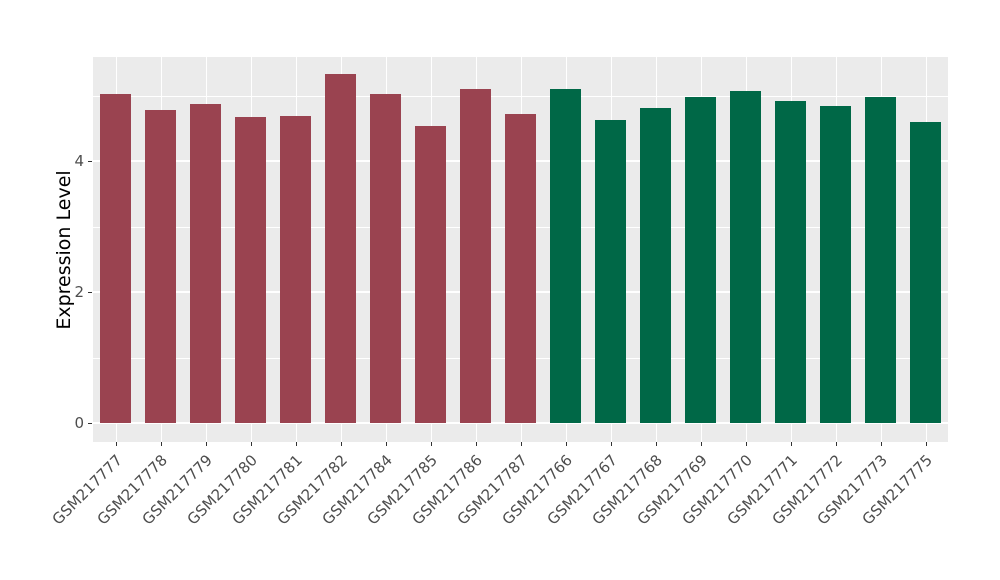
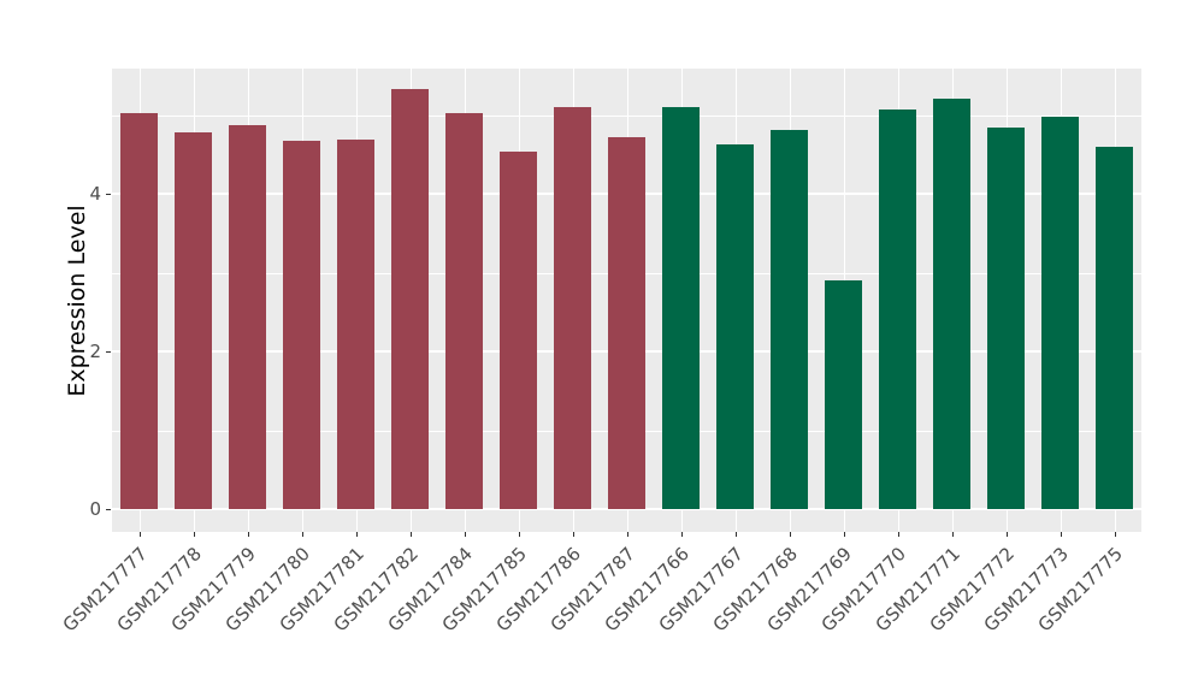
GSM217769: 5.0 -> 2.9
GSM217771: 4.9 -> 5.2
